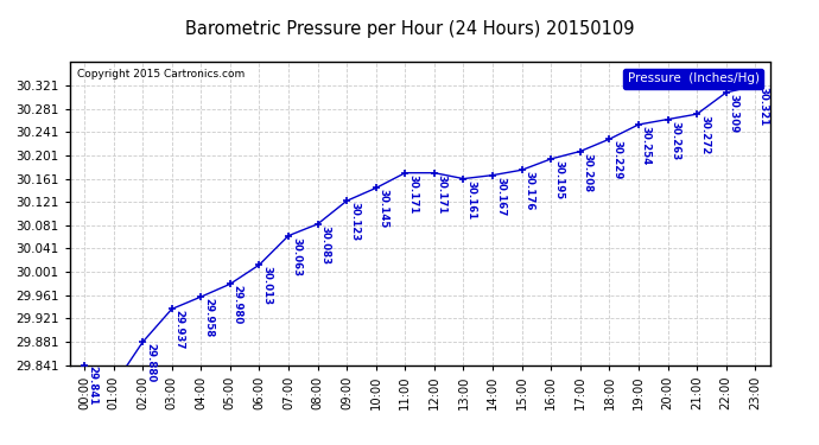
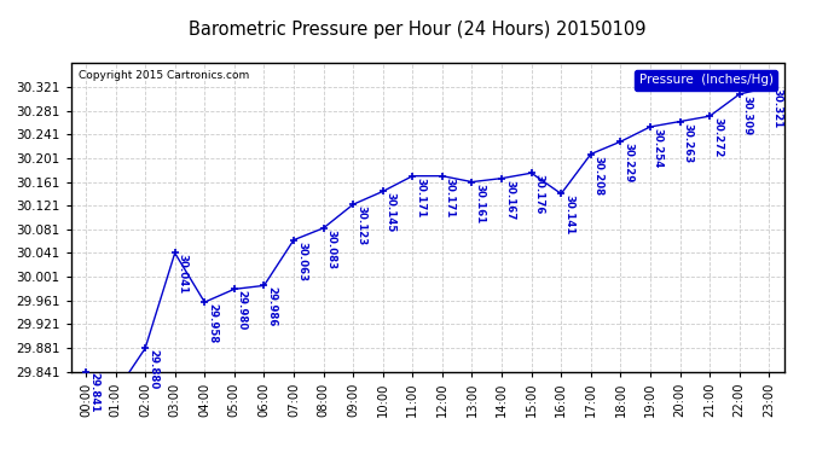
03:00: 29.937 -> 30.041
06:00: 30.013 -> 29.986
16:00: 30.195 -> 30.141
